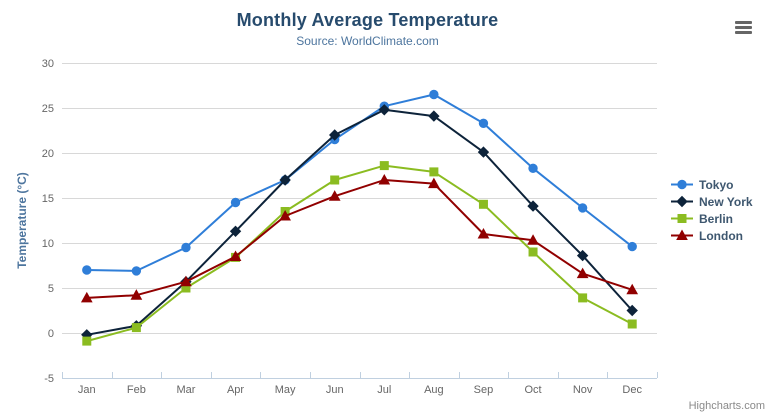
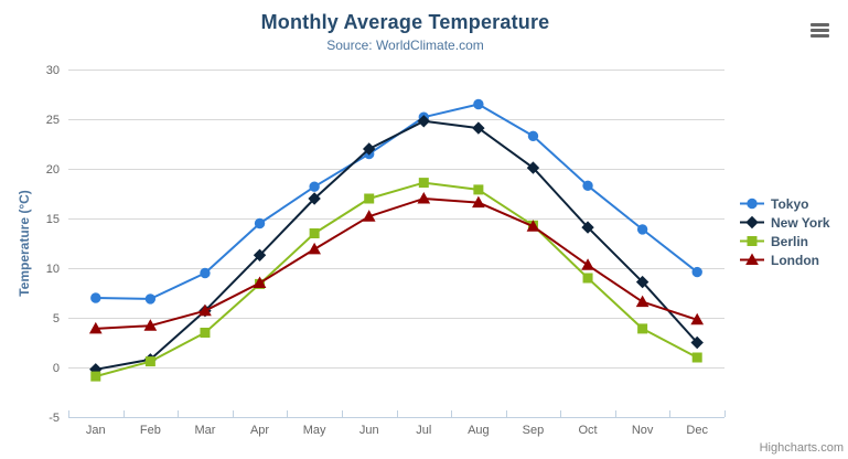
Berlin/Mar: 5 -> 4
Tokyo/May: 17 -> 18
London/May: 13 -> 12
London/Sep: 11 -> 14
